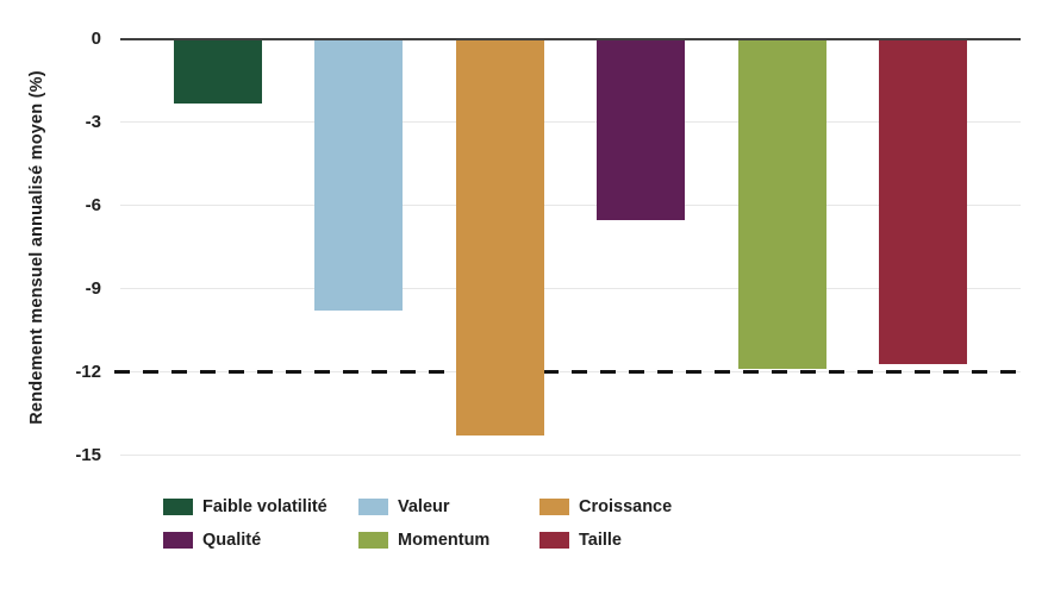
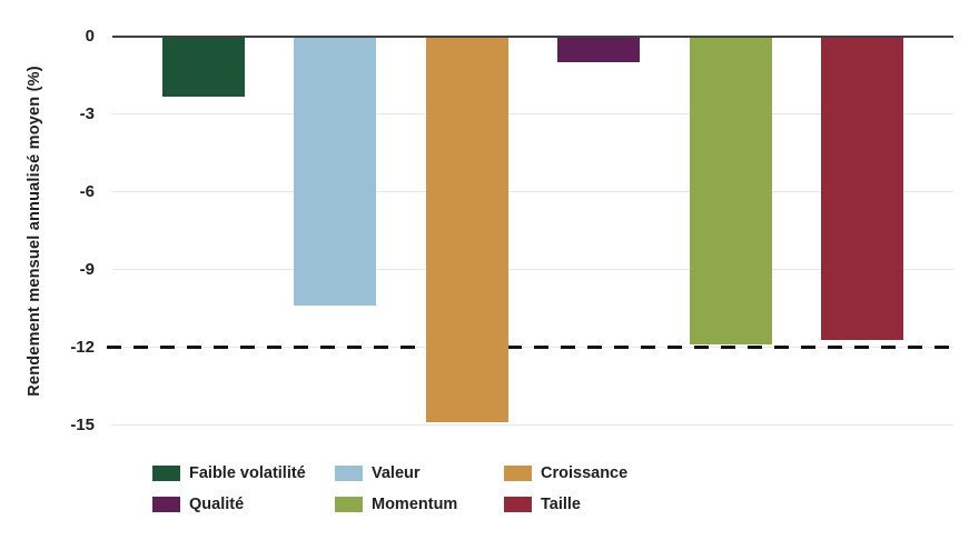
Valeur: -9.8 -> -10.4
Croissance: -14.3 -> -14.9
Qualité: -6.5 -> -1.0
